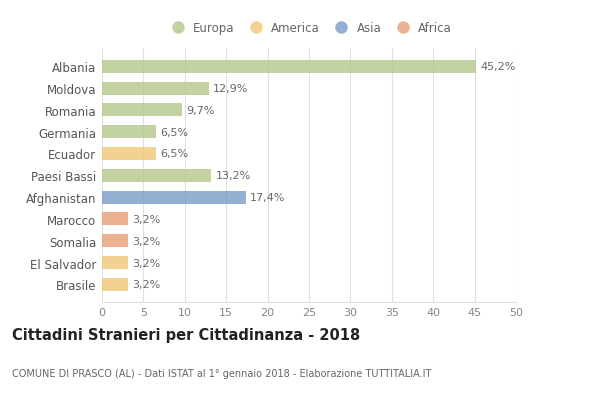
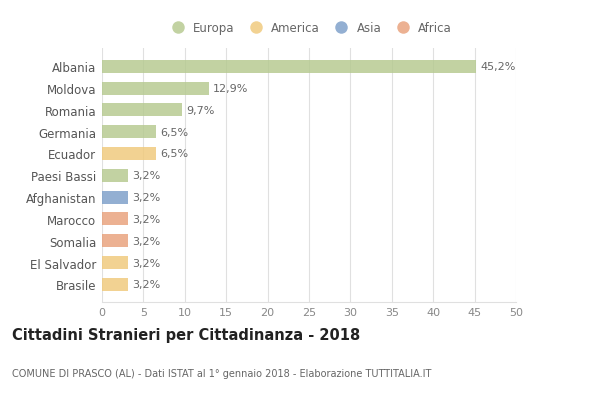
Paesi Bassi: 13,2% -> 3,2%
Afghanistan: 17,4% -> 3,2%
